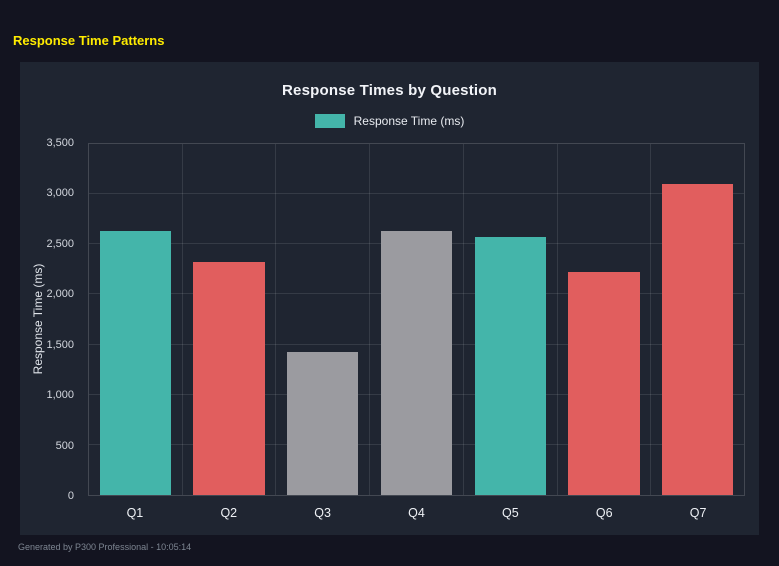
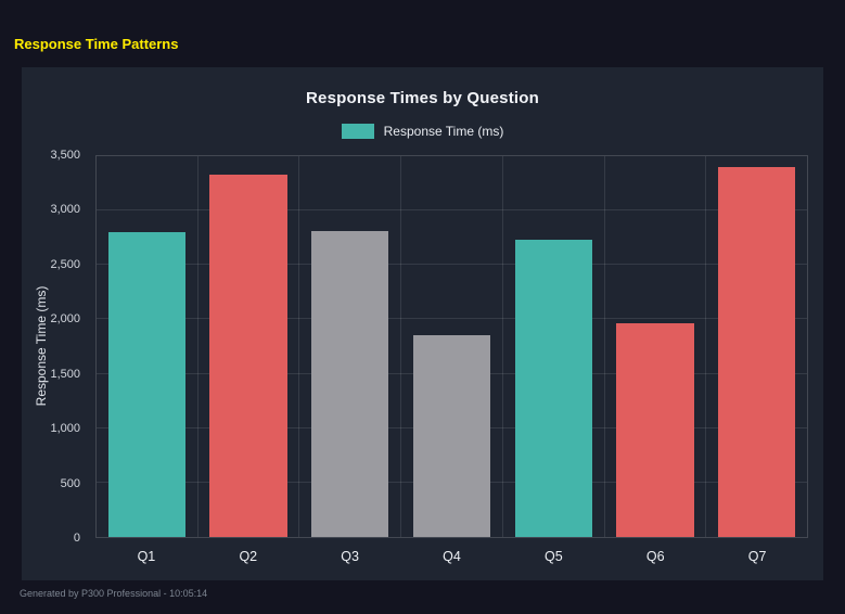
Q1: 2630 -> 2800
Q2: 2320 -> 3330
Q3: 1430 -> 2810
Q4: 2630 -> 1850
Q5: 2570 -> 2730
Q6: 2220 -> 1960
Q7: 3100 -> 3400
